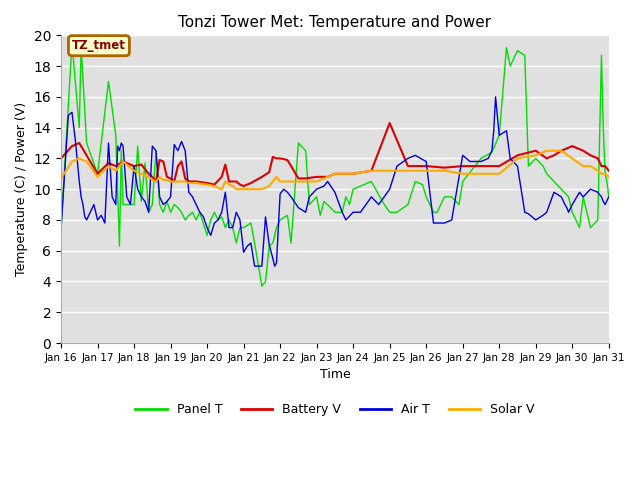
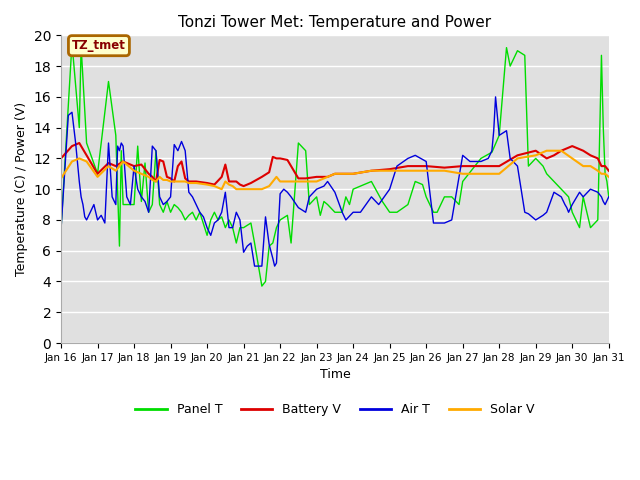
Battery V/Jan 25: 14.3 -> 11.3
